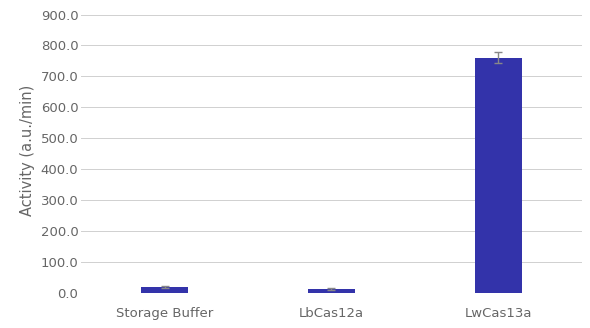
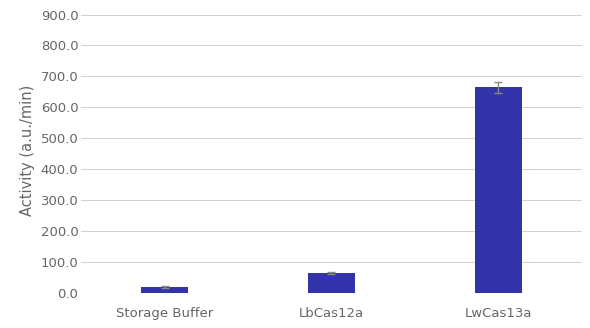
LbCas12a: 11 -> 65
LwCas13a: 760 -> 665
